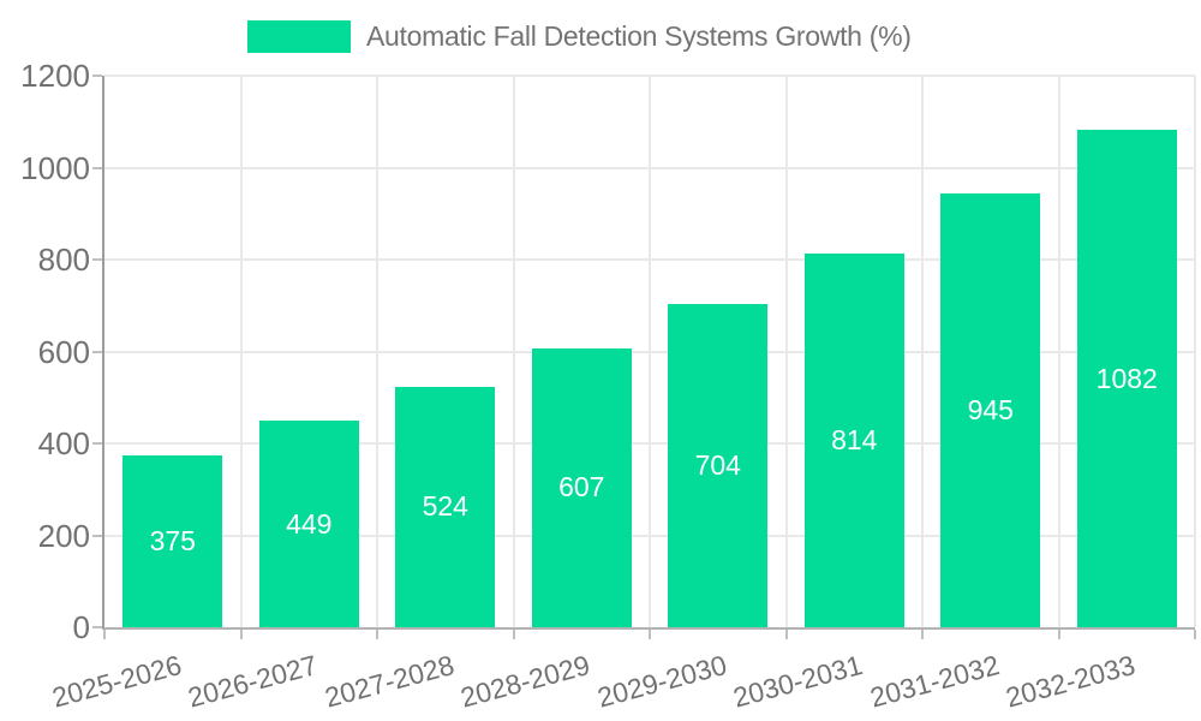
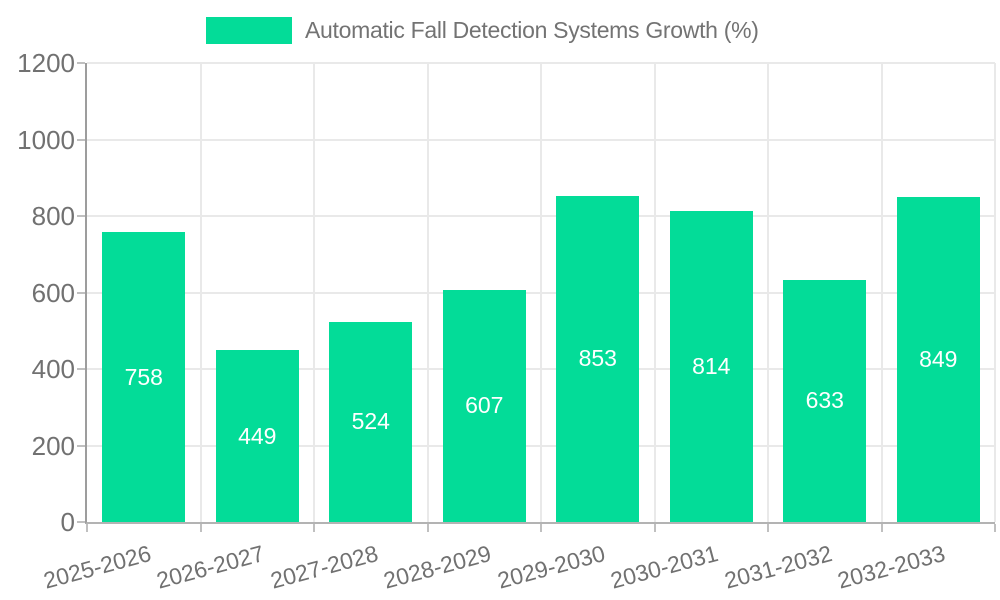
2025-2026: 375 -> 758
2029-2030: 704 -> 853
2031-2032: 945 -> 633
2032-2033: 1082 -> 849
